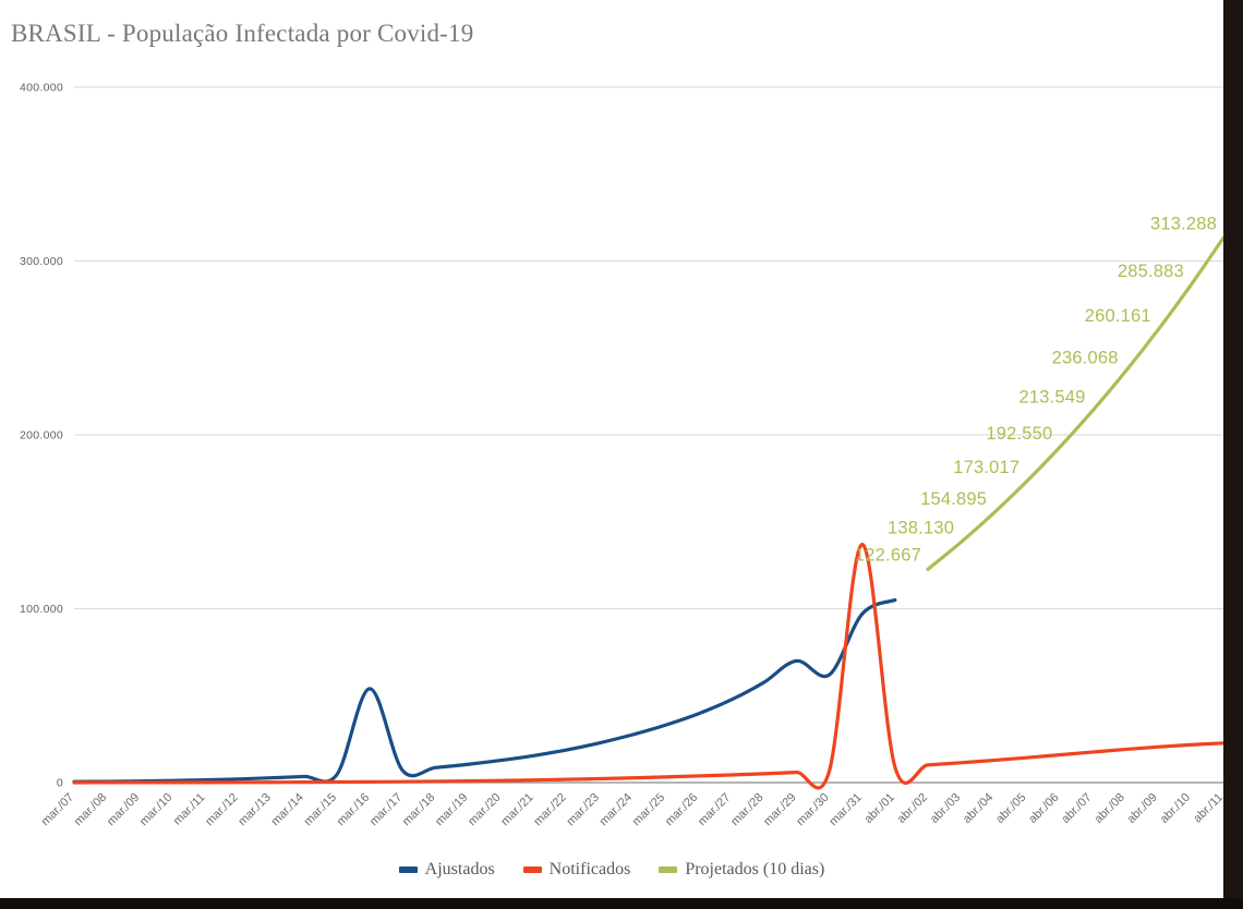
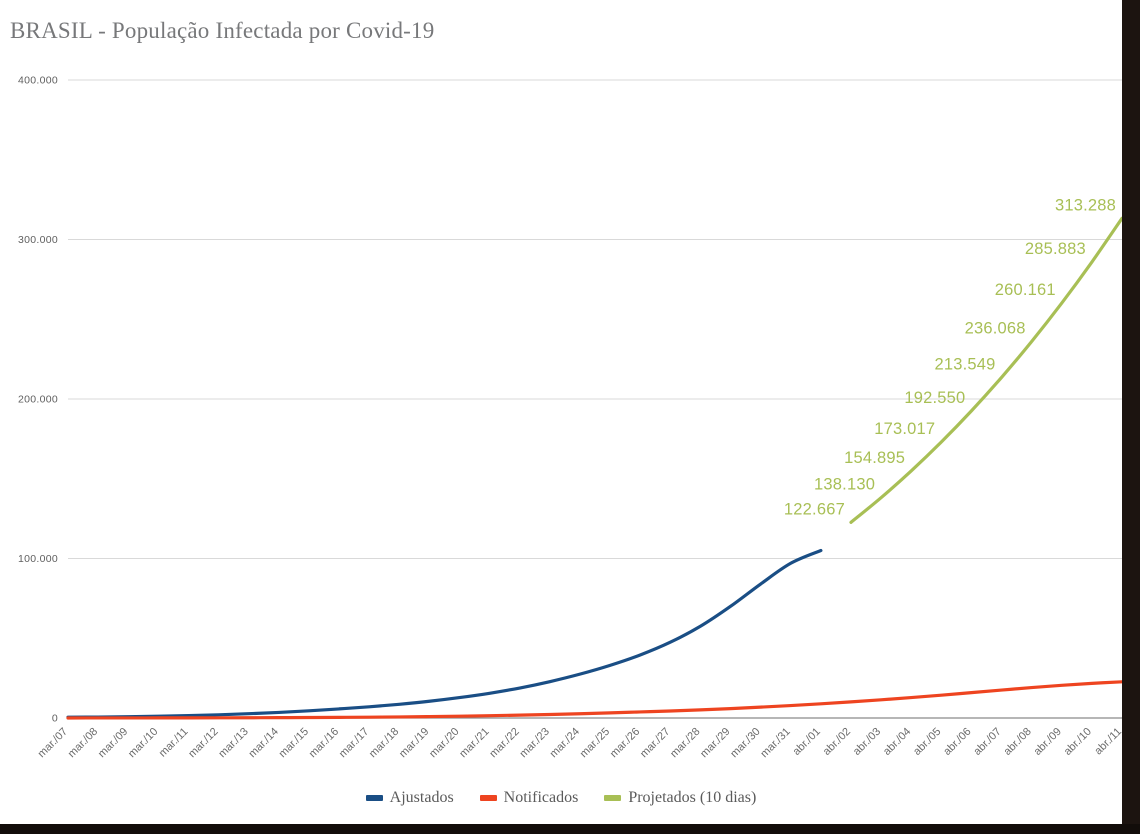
Ajustados/mar./16: 54000 -> 6000
Ajustados/mar./30: 62000 -> 84000
Notificados/mar./31: 137000 -> 8000
